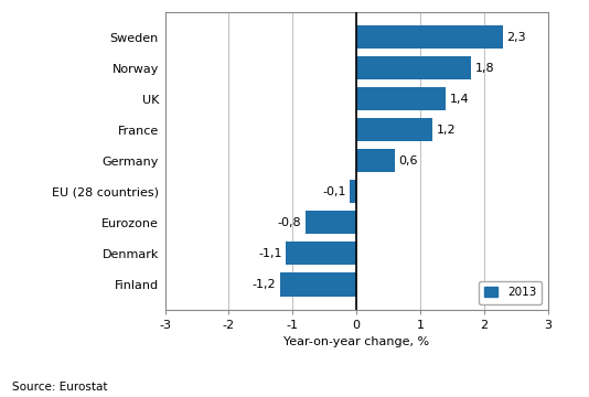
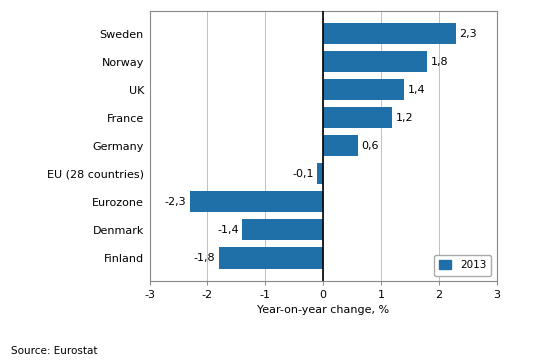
Eurozone: -0,8 -> -2,3
Denmark: -1,1 -> -1,4
Finland: -1,2 -> -1,8
